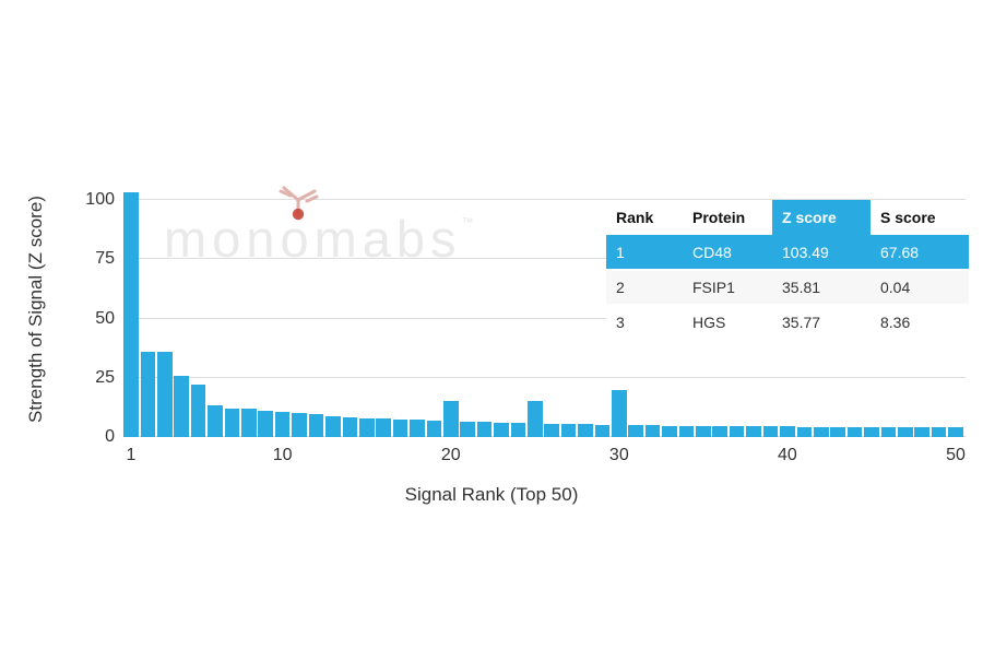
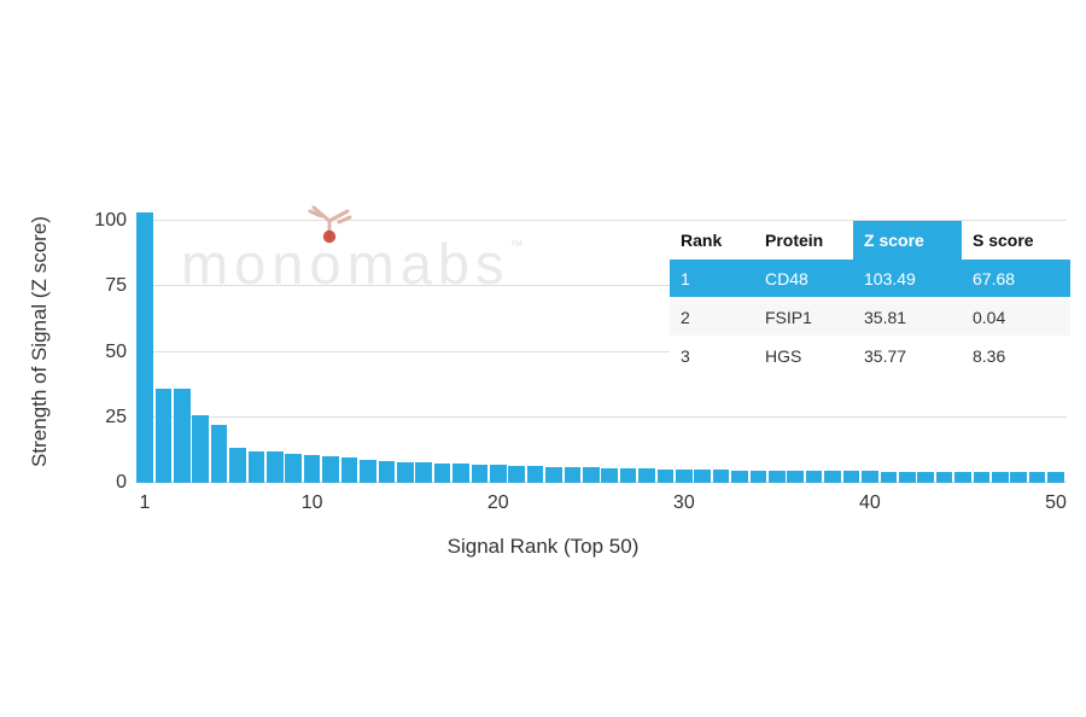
20: 15 -> 7
25: 15 -> 6
30: 20 -> 5
